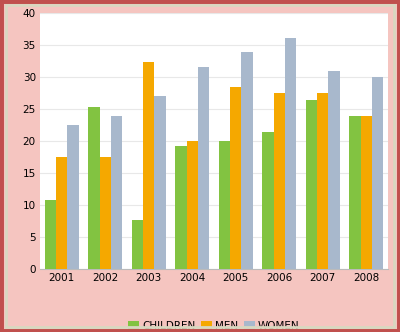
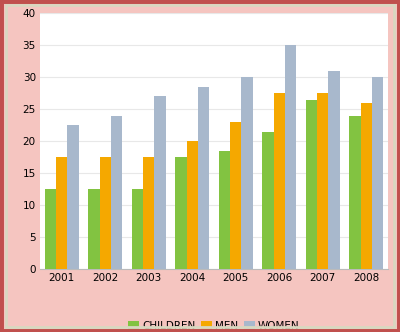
CHILDREN/2001: 10.8 -> 12.5
CHILDREN/2002: 25.4 -> 12.5
CHILDREN/2003: 7.6 -> 12.5
MEN/2003: 32.4 -> 17.5
CHILDREN/2004: 19.2 -> 17.5
WOMEN/2004: 31.6 -> 28.5
CHILDREN/2005: 20.0 -> 18.5
MEN/2005: 28.4 -> 23.0
WOMEN/2005: 34.0 -> 30.0
WOMEN/2006: 36.2 -> 35.0
MEN/2008: 24.0 -> 26.0
